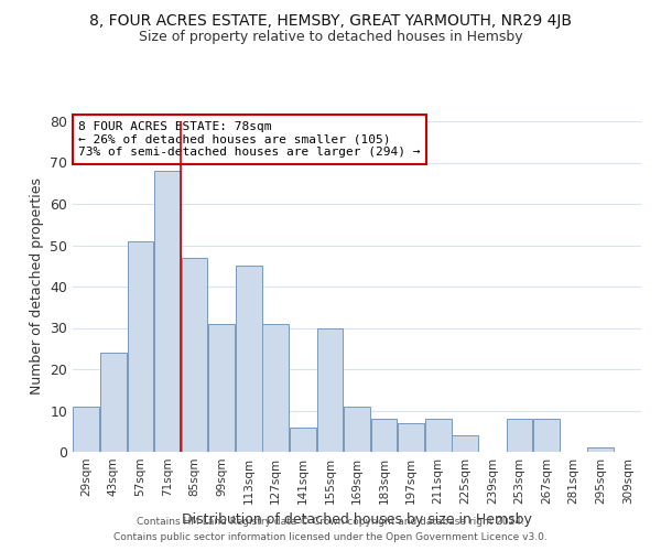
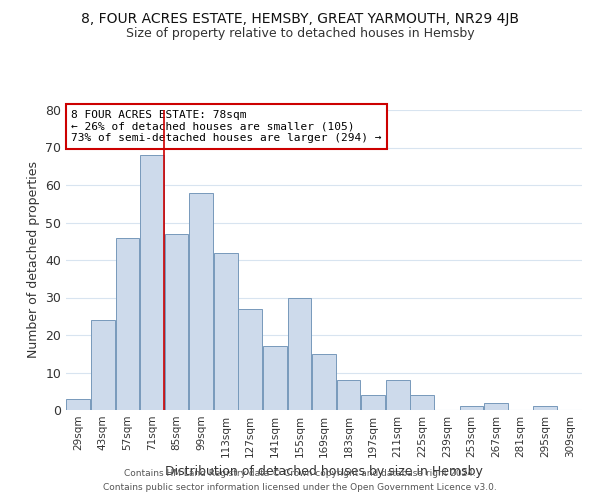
29sqm: 11 -> 3
57sqm: 51 -> 46
99sqm: 31 -> 58
113sqm: 45 -> 42
127sqm: 31 -> 27
141sqm: 6 -> 17
169sqm: 11 -> 15
197sqm: 7 -> 4
253sqm: 8 -> 1
267sqm: 8 -> 2
